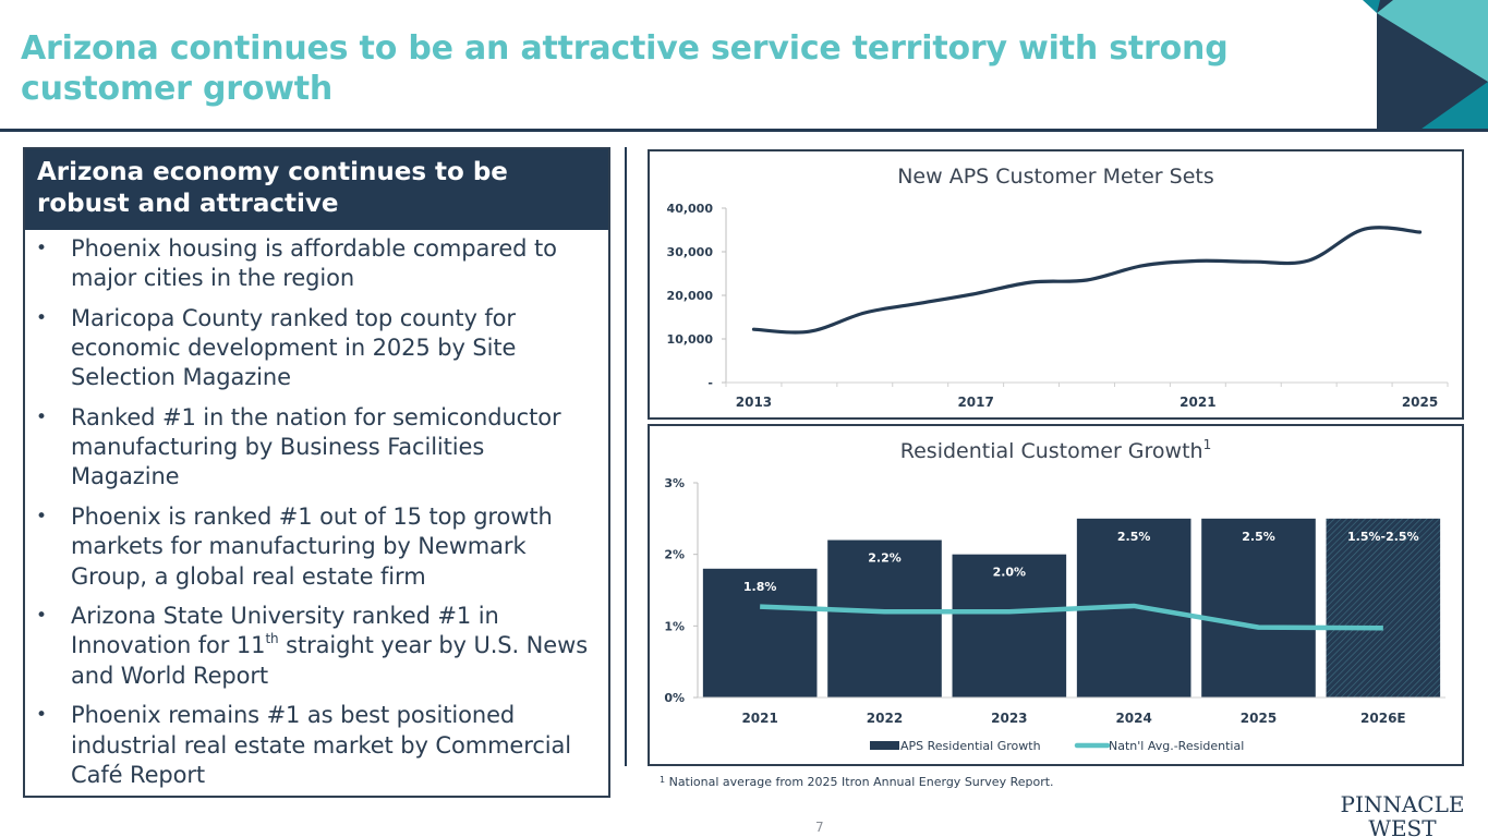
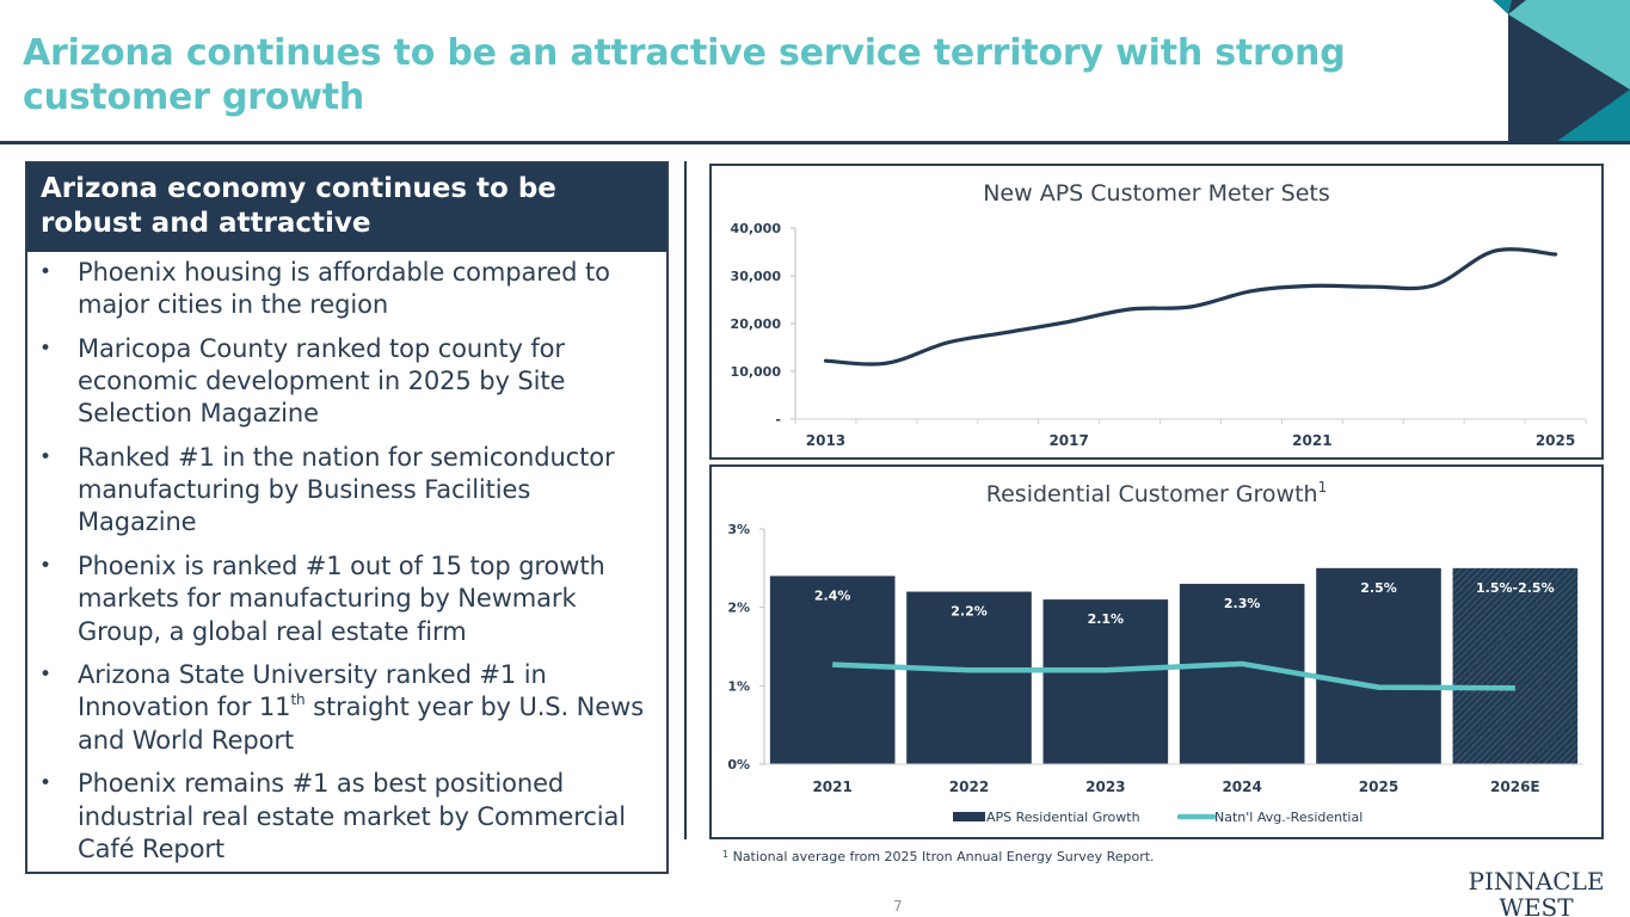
Residential Customer Growth/APS Residential Growth/2021: 1.8% -> 2.4%
Residential Customer Growth/APS Residential Growth/2023: 2.0% -> 2.1%
Residential Customer Growth/APS Residential Growth/2024: 2.5% -> 2.3%
